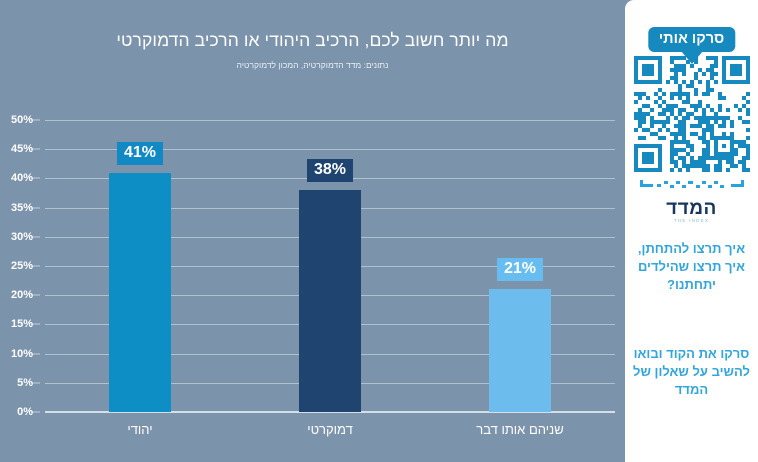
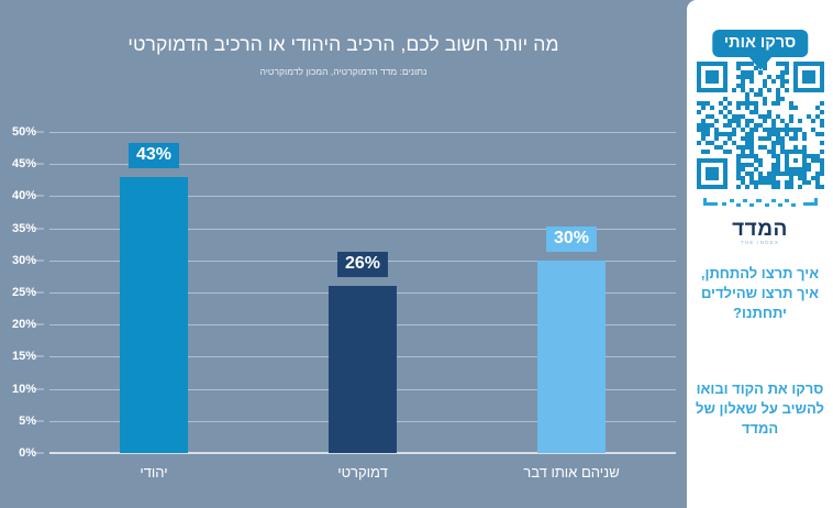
יהודי: 41% -> 43%
דמוקרטי: 38% -> 26%
שניהם אותו דבר: 21% -> 30%
